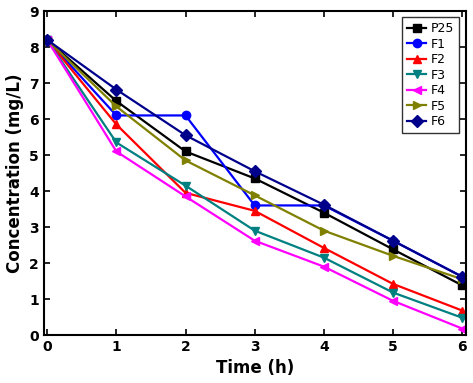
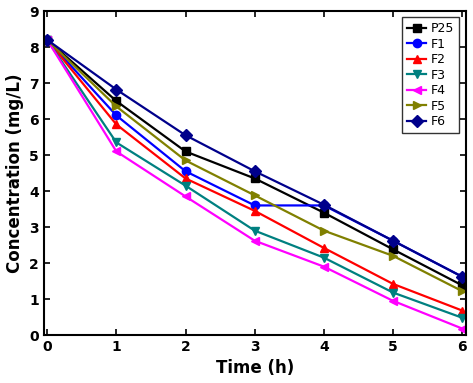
F1/2: 6.10 -> 4.55
F2/2: 3.95 -> 4.35
F5/6: 1.55 -> 1.22
